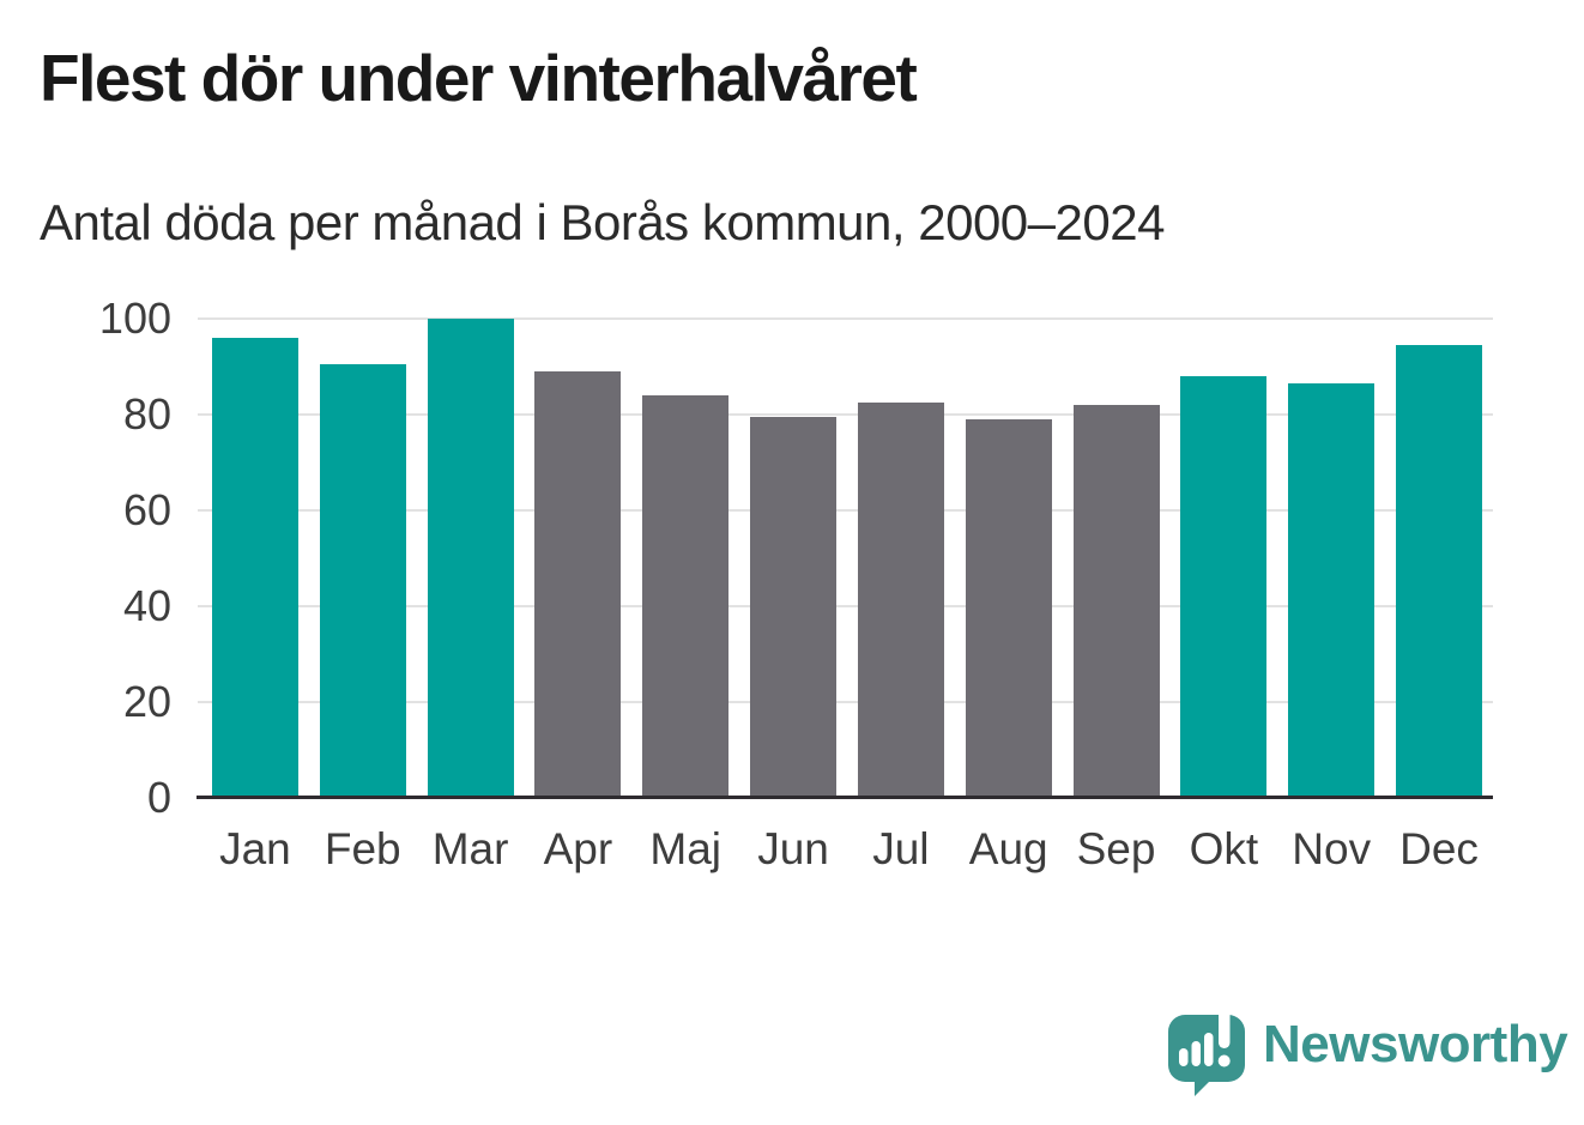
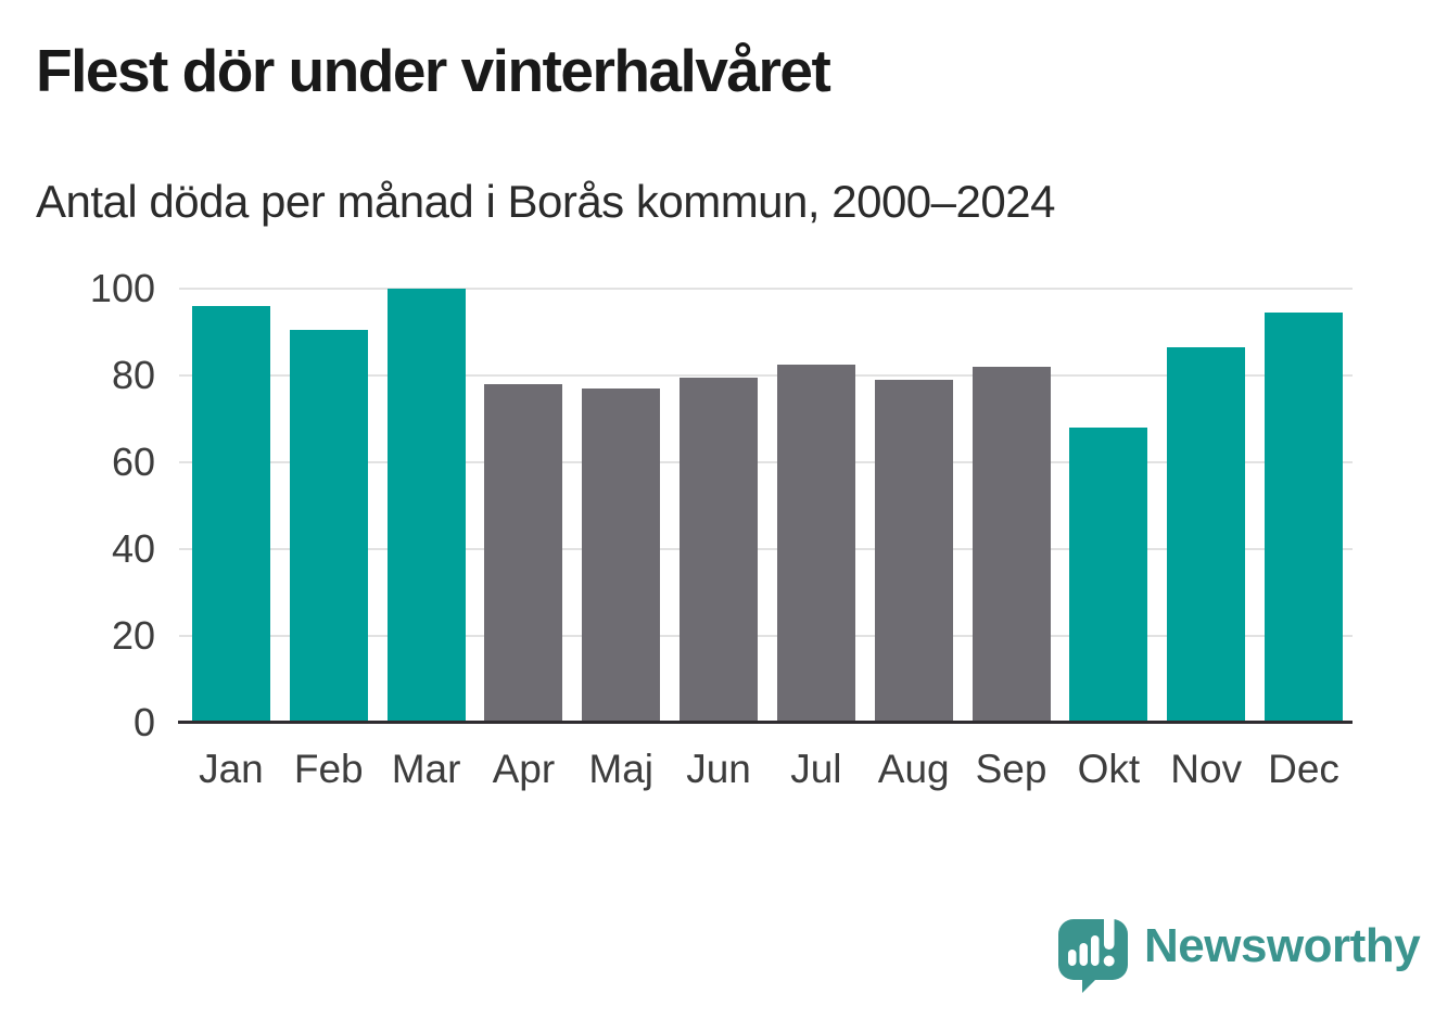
Apr: 89 -> 78
Maj: 84 -> 77
Okt: 88 -> 68
